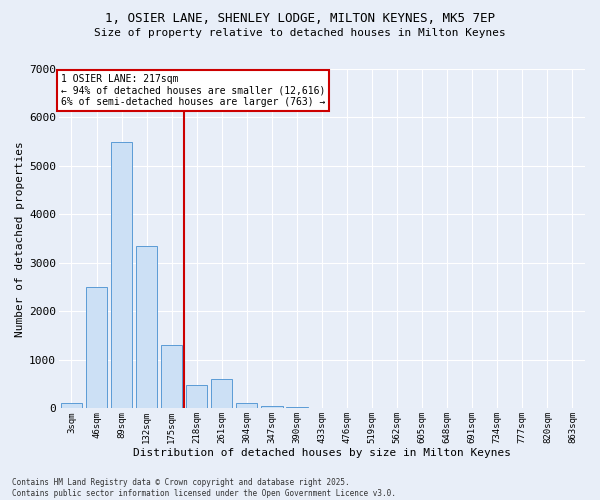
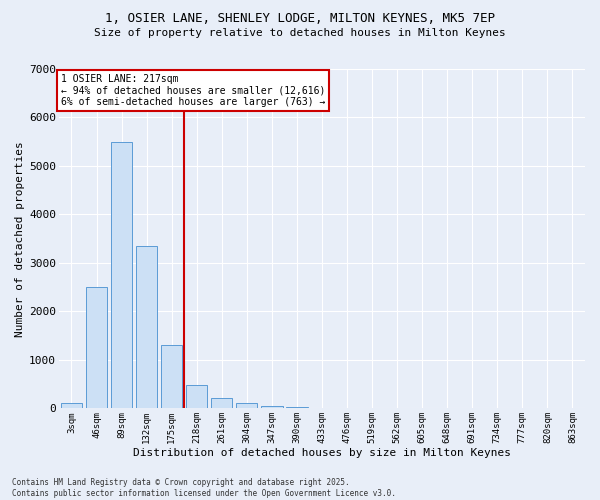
261sqm: 600 -> 210
